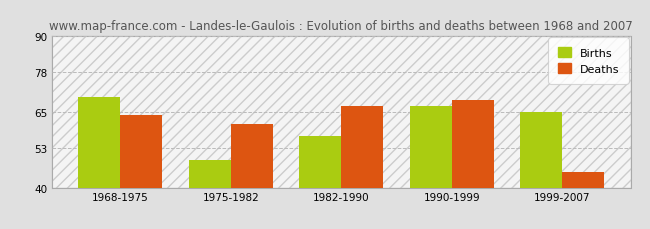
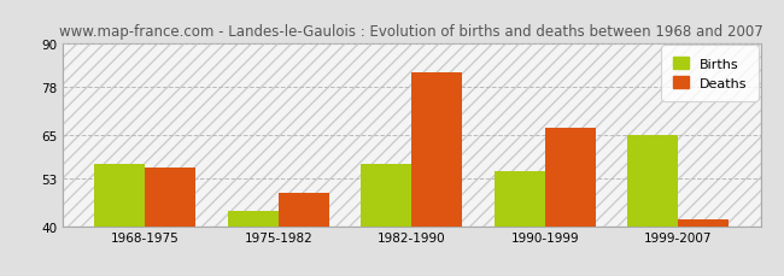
Births/1968-1975: 70 -> 57
Deaths/1968-1975: 64 -> 56
Births/1975-1982: 49 -> 44
Deaths/1975-1982: 61 -> 49
Deaths/1982-1990: 67 -> 82
Births/1990-1999: 67 -> 55
Deaths/1990-1999: 69 -> 67
Deaths/1999-2007: 45 -> 42
